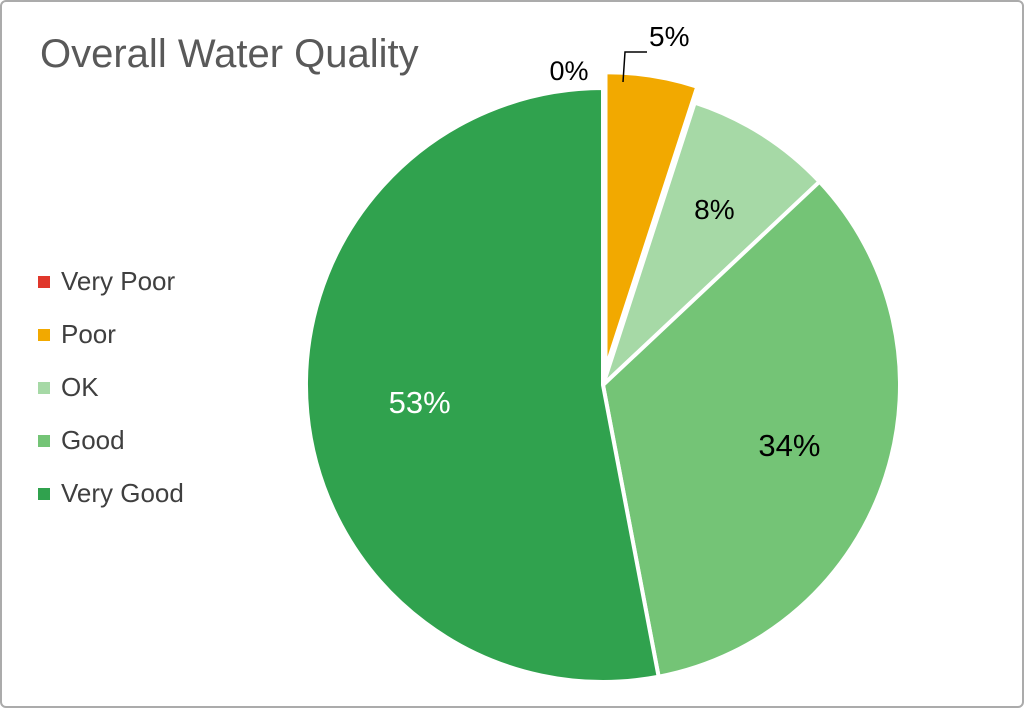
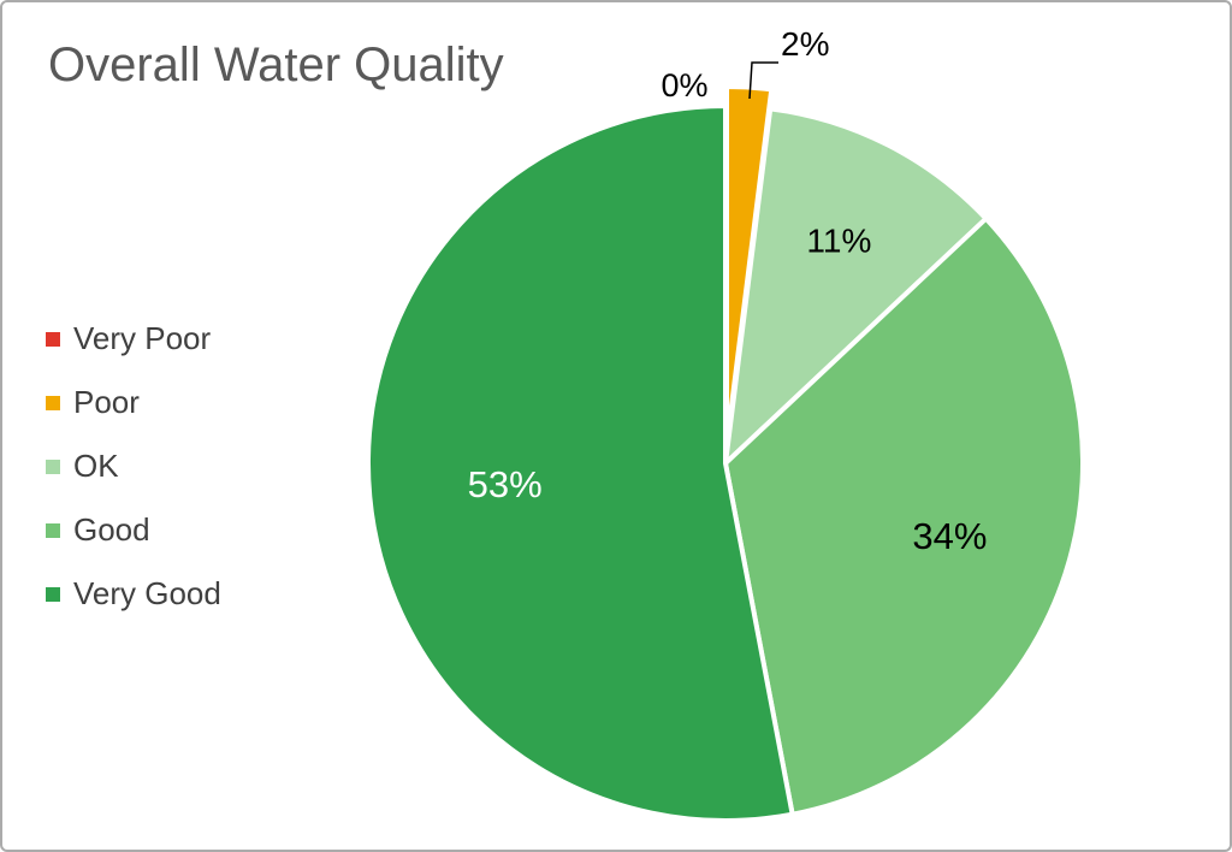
Poor: 5% -> 2%
OK: 8% -> 11%
